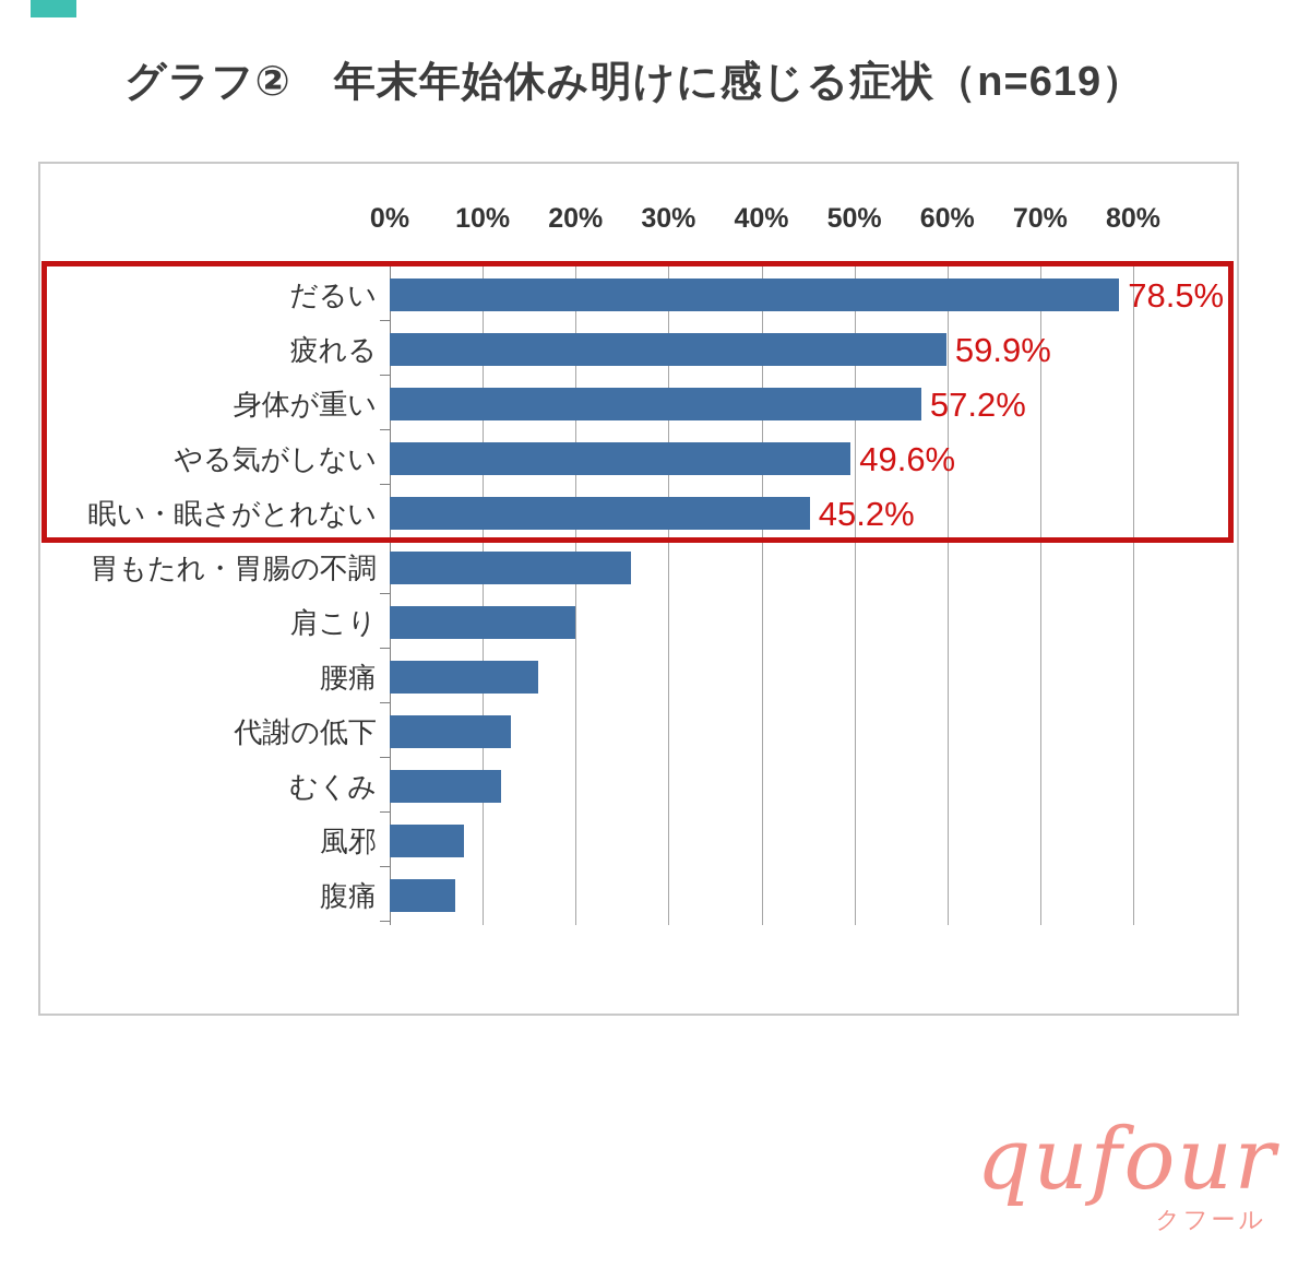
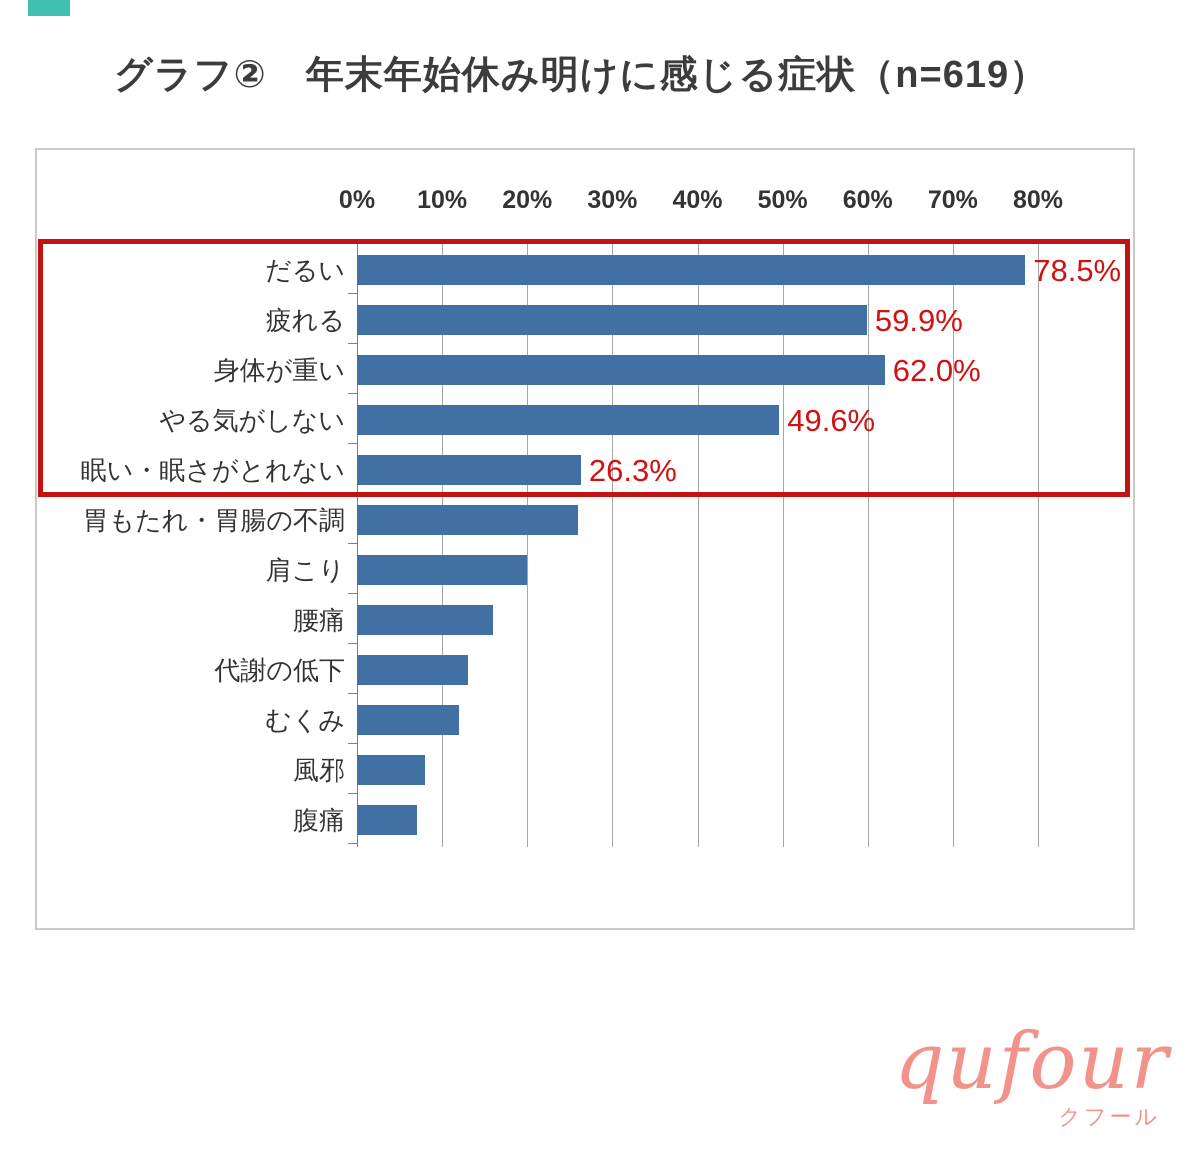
身体が重い: 57.2% -> 62.0%
眠い・眠さがとれない: 45.2% -> 26.3%
